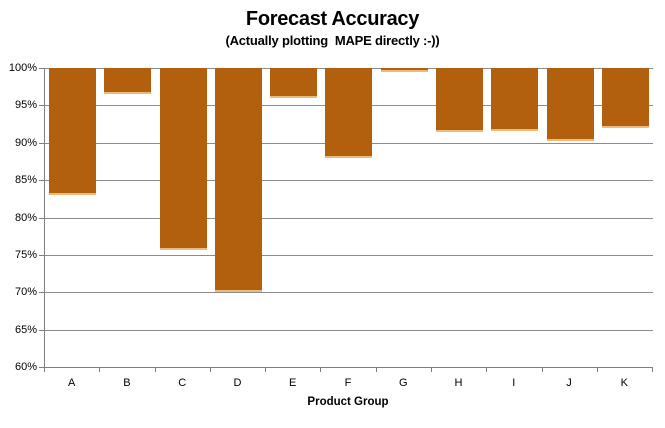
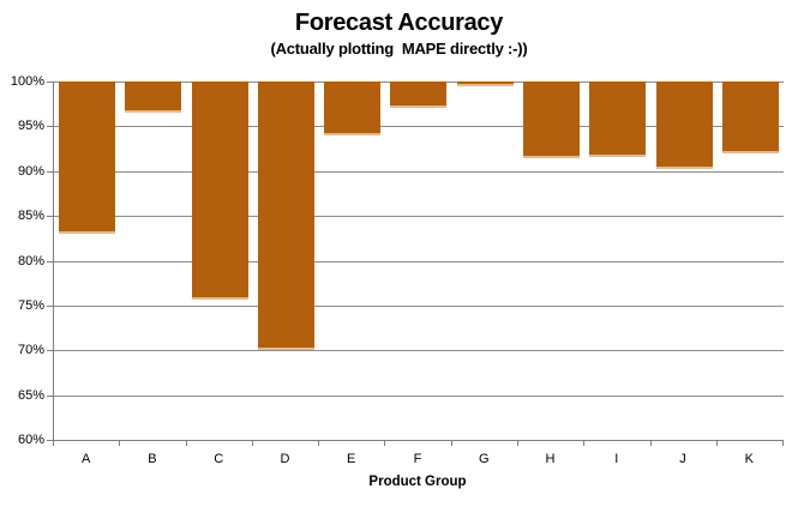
E: 96% -> 94%
F: 88% -> 97%
